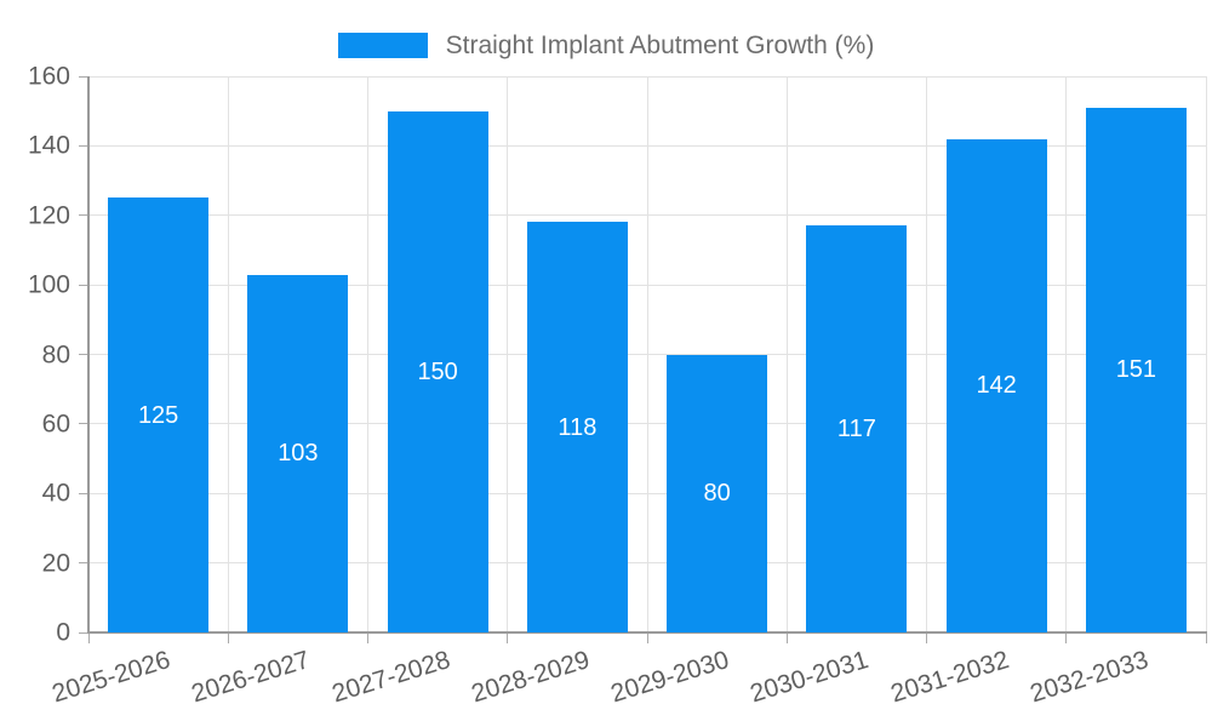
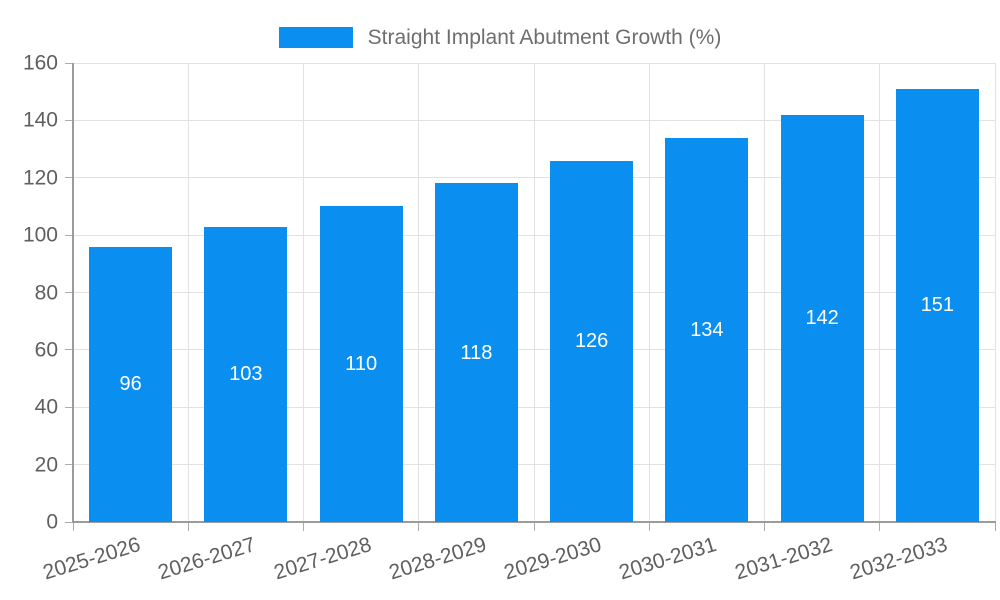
2025-2026: 125 -> 96
2027-2028: 150 -> 110
2029-2030: 80 -> 126
2030-2031: 117 -> 134
